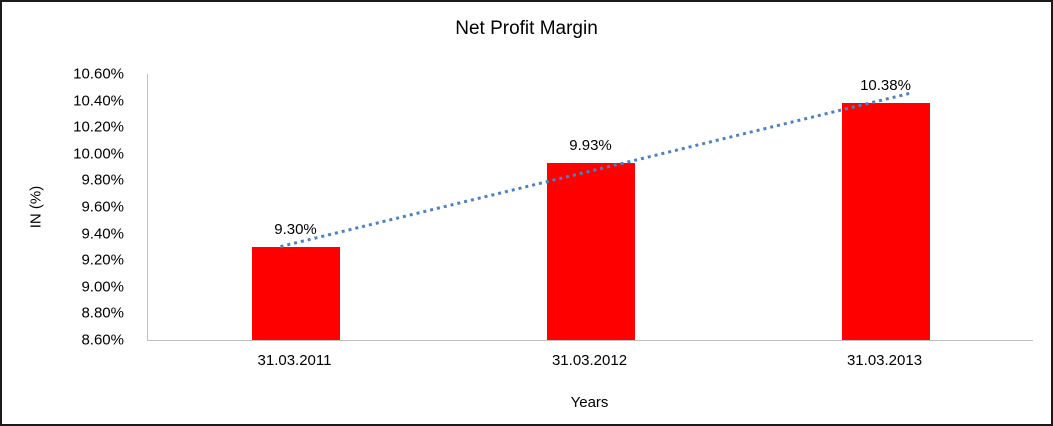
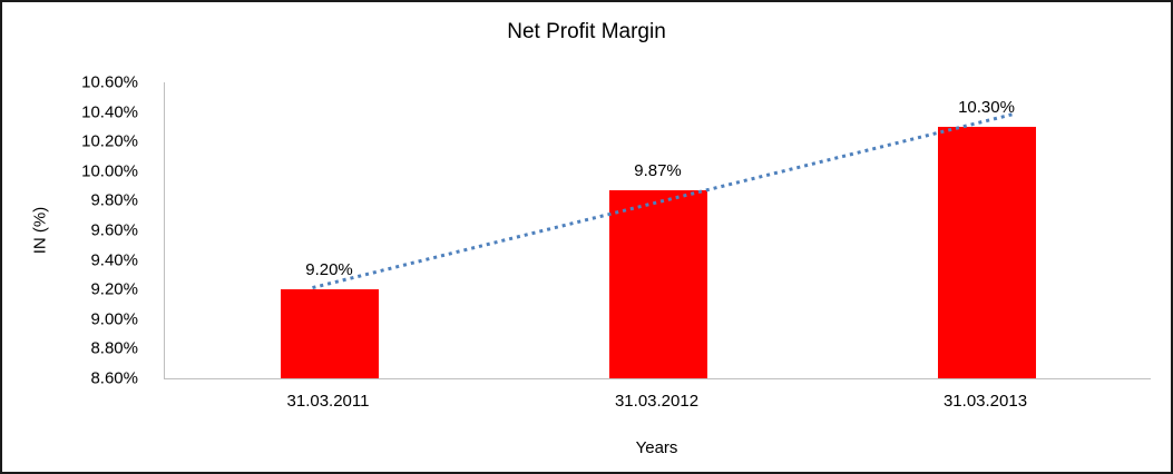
31.03.2011: 9.30% -> 9.20%
31.03.2012: 9.93% -> 9.87%
31.03.2013: 10.38% -> 10.30%
